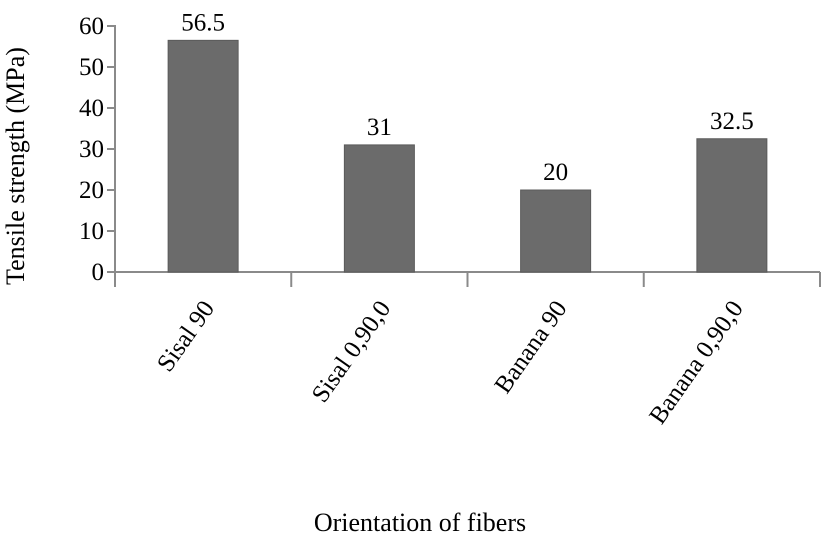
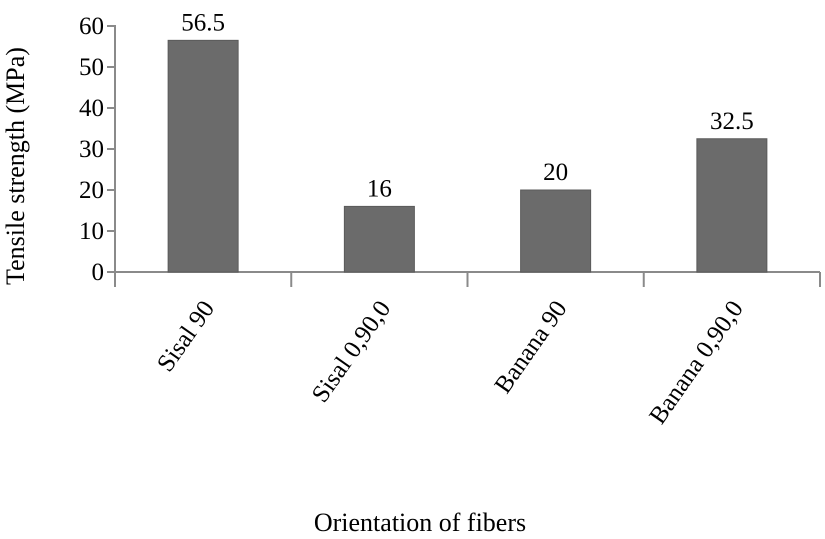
Sisal 0,90,0: 31 -> 16
